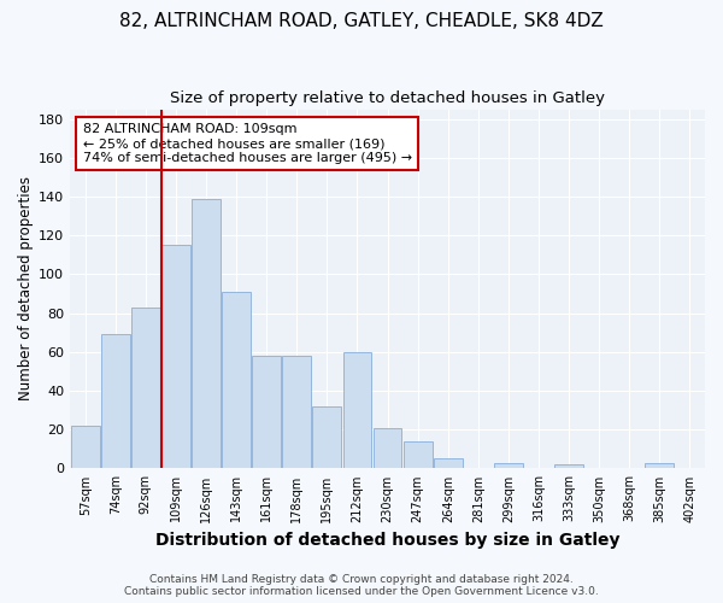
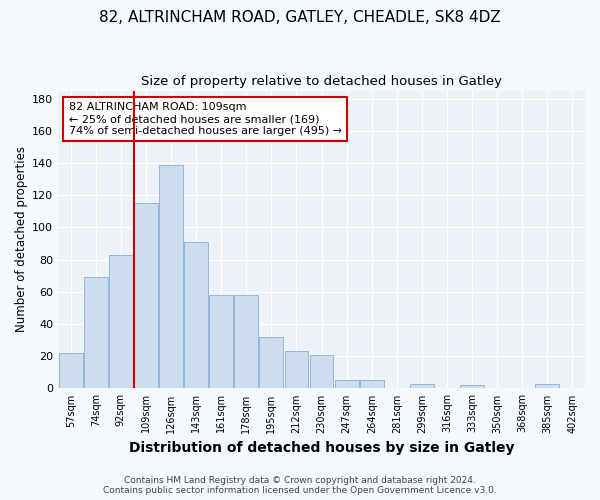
212sqm: 60 -> 23
247sqm: 14 -> 5
